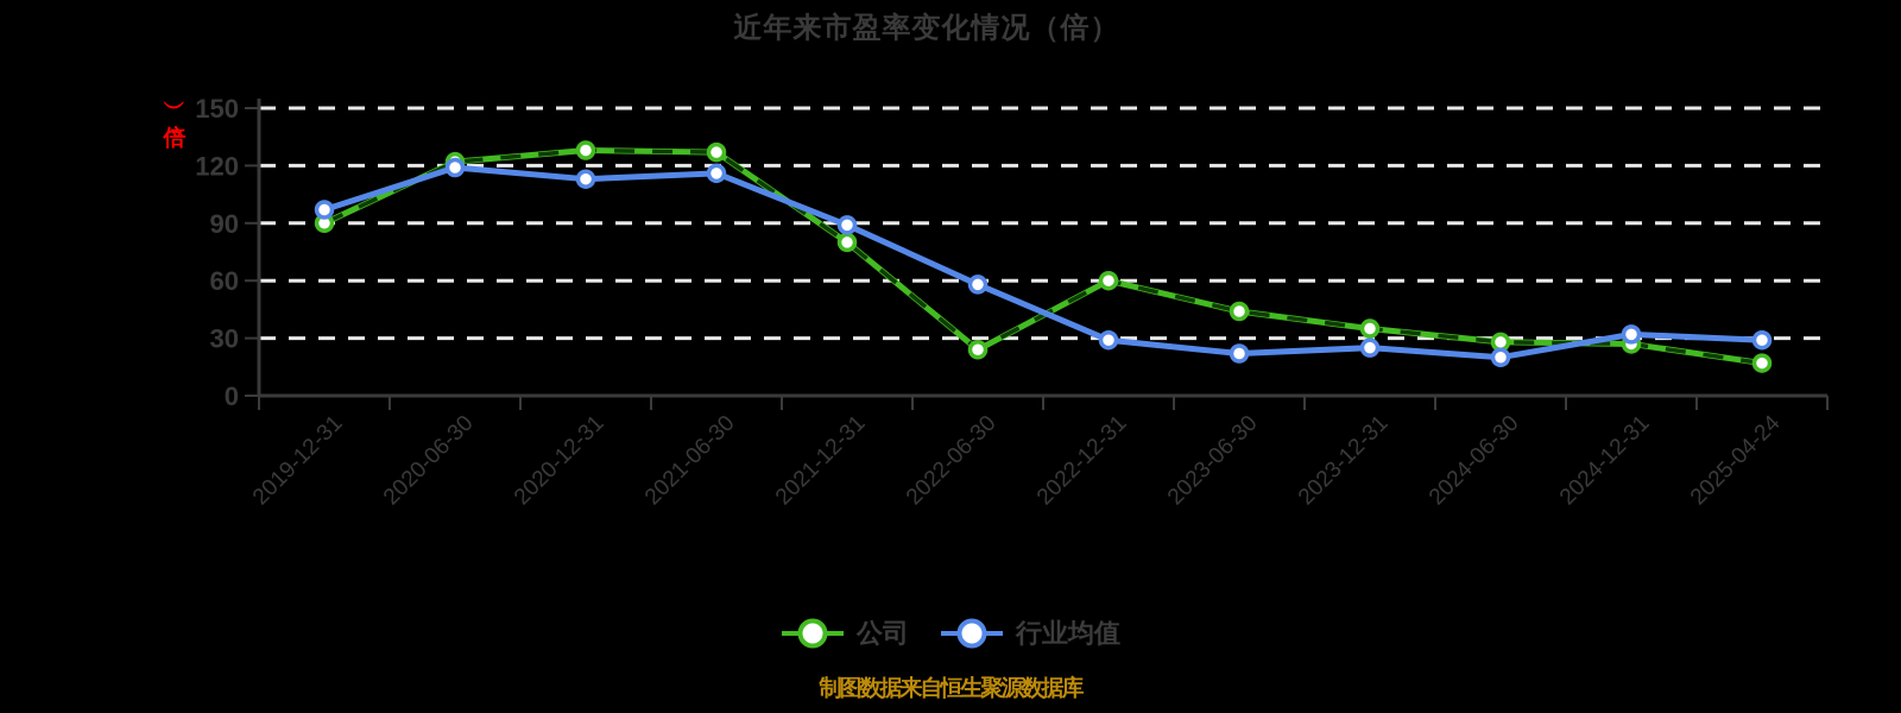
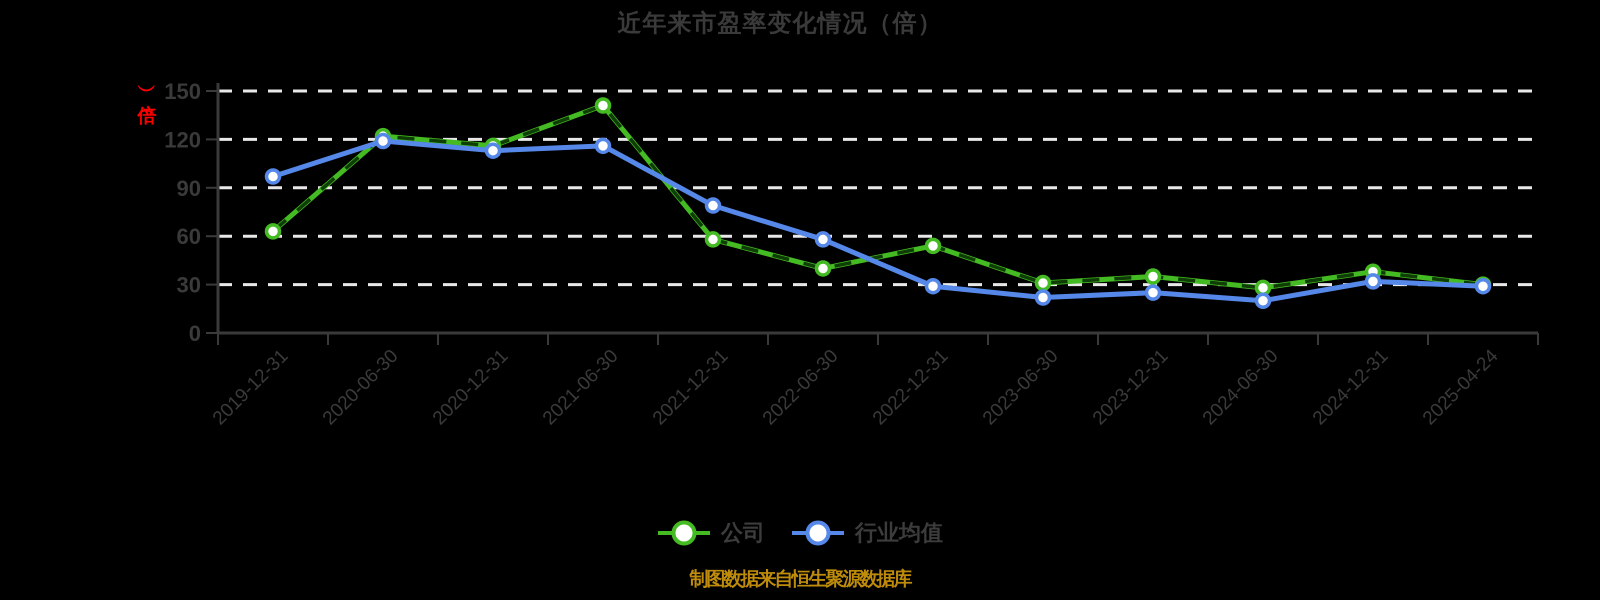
公司/2019-12-31: 90 -> 63
公司/2020-12-31: 128 -> 116
公司/2021-06-30: 127 -> 141
公司/2021-12-31: 80 -> 58
行业均值/2021-12-31: 89 -> 79
公司/2022-06-30: 24 -> 40
公司/2022-12-31: 60 -> 54
公司/2023-06-30: 44 -> 31
公司/2024-12-31: 27 -> 38
公司/2025-04-24: 17 -> 30
